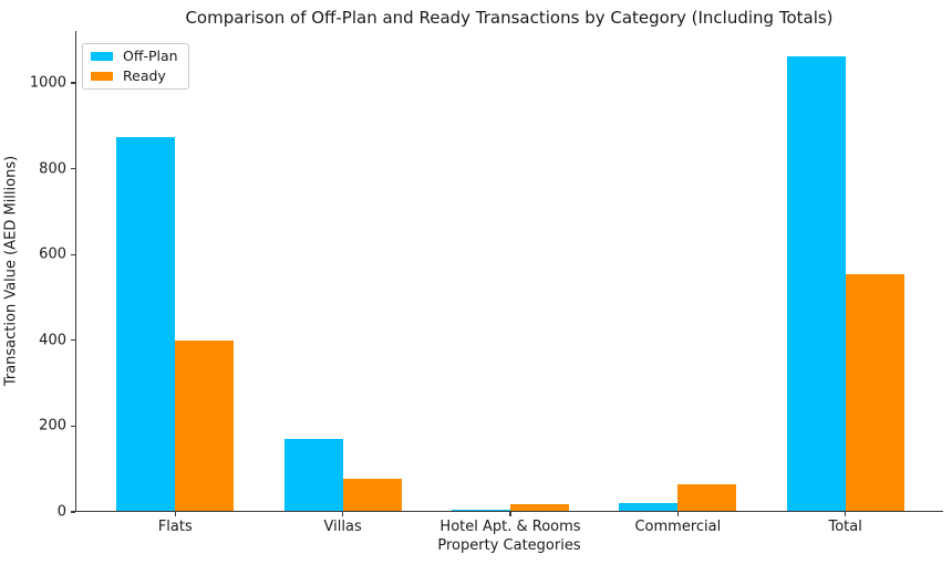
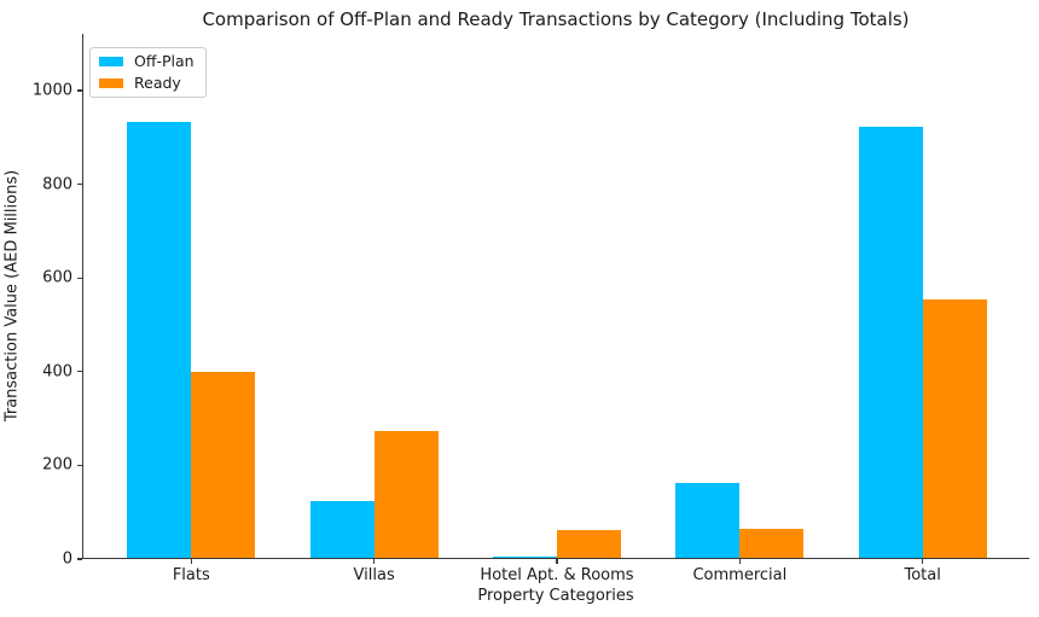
Off-Plan/Flats: 870 -> 930
Off-Plan/Villas: 170 -> 120
Ready/Villas: 80 -> 270
Ready/Hotel Apt. & Rooms: 20 -> 60
Off-Plan/Commercial: 20 -> 160
Off-Plan/Total: 1060 -> 920
